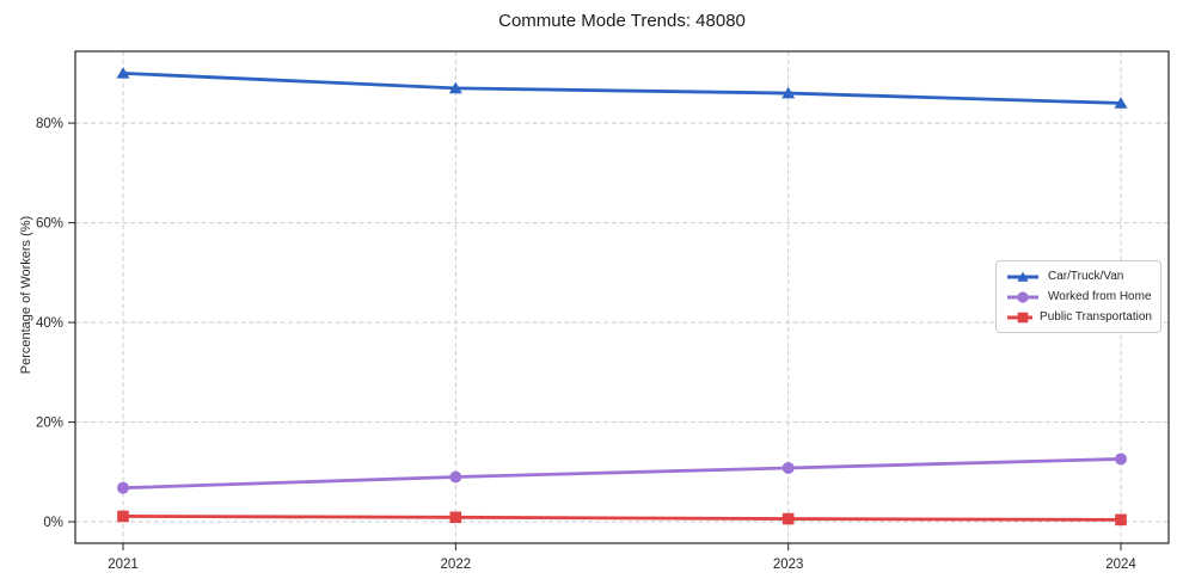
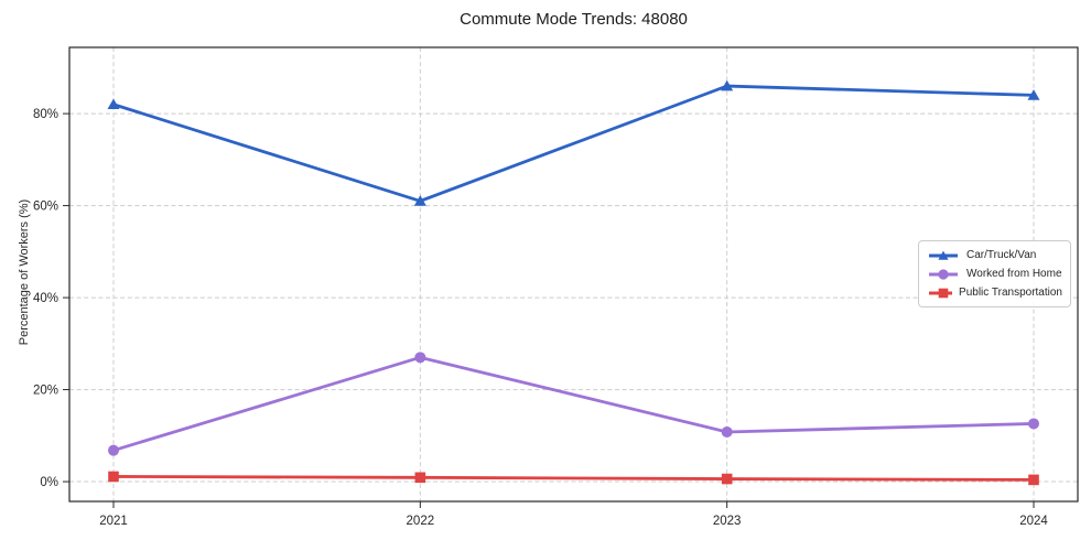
Car/Truck/Van/2021: 90% -> 82%
Car/Truck/Van/2022: 87% -> 61%
Worked from Home/2022: 9% -> 27%
